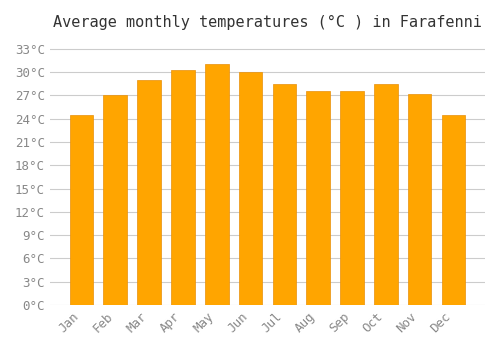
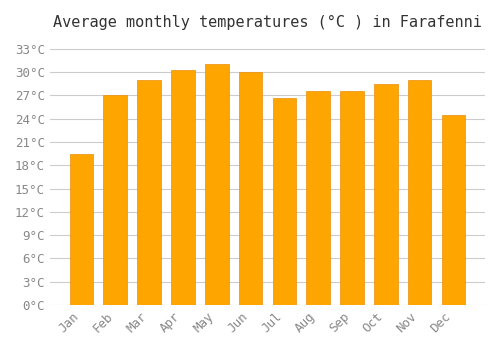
Jan: 24.5°C -> 19.4°C
Jul: 28.5°C -> 26.6°C
Nov: 27.2°C -> 29.0°C
